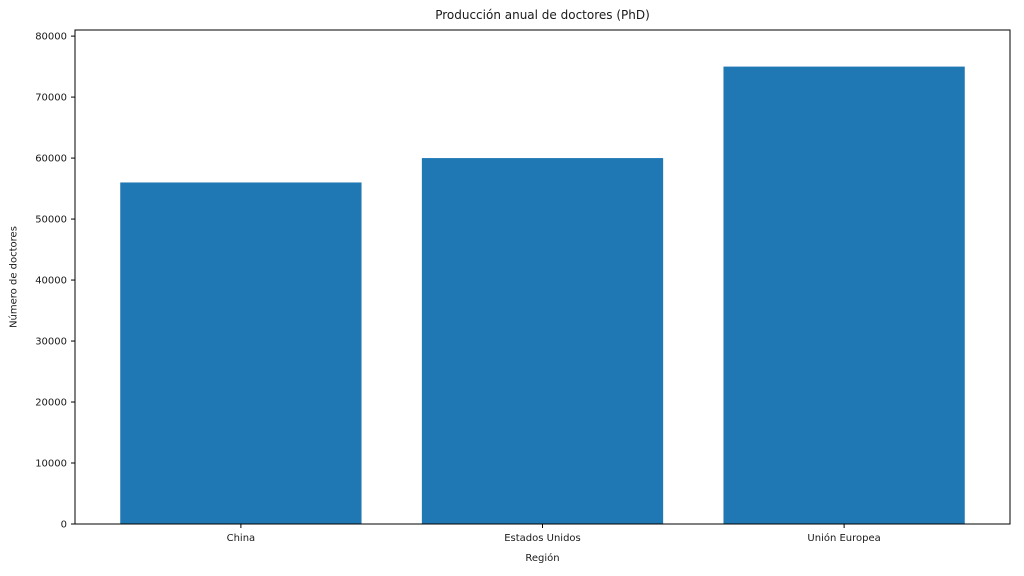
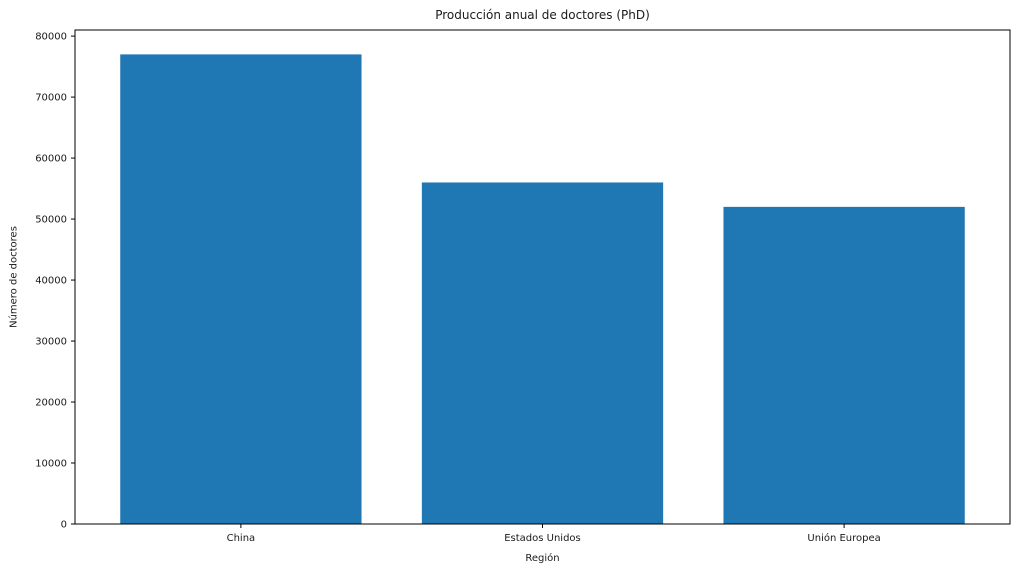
China: 56000 -> 77000
Estados Unidos: 60000 -> 56000
Unión Europea: 75000 -> 52000
